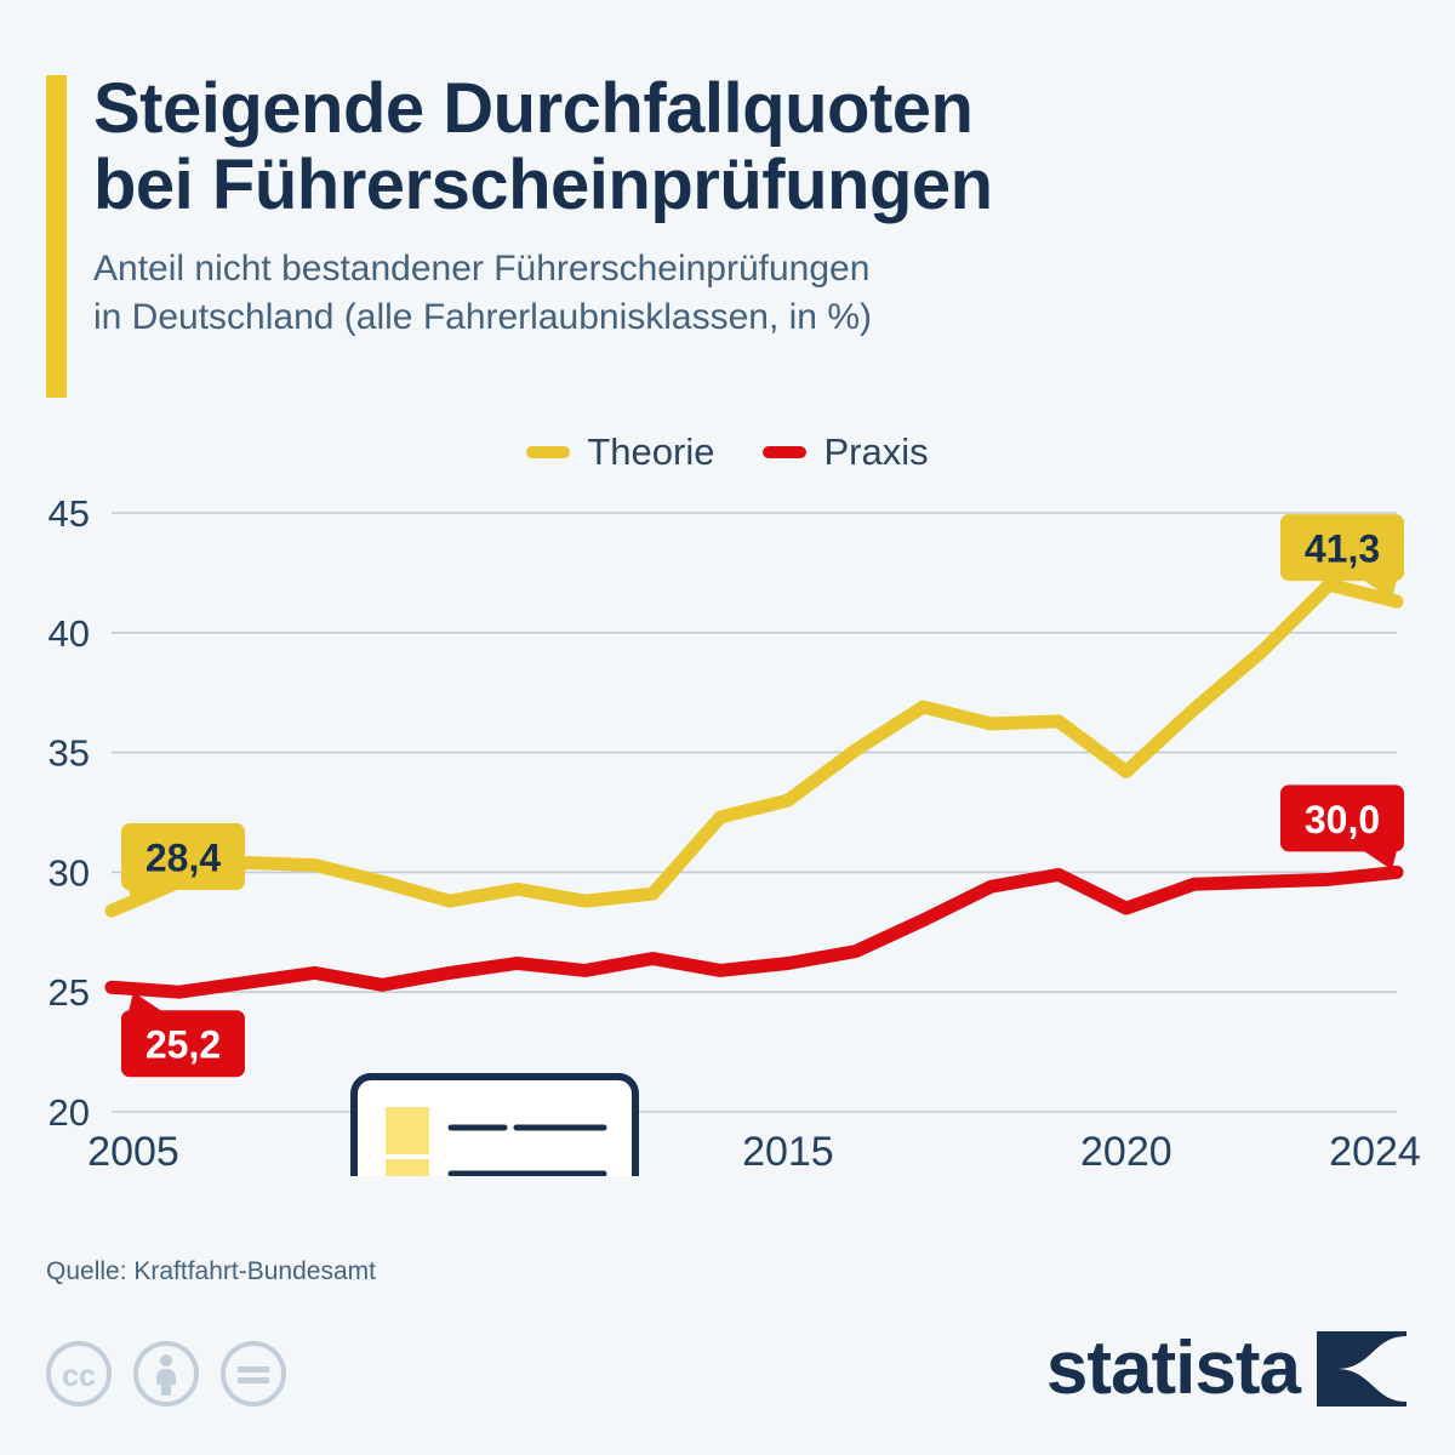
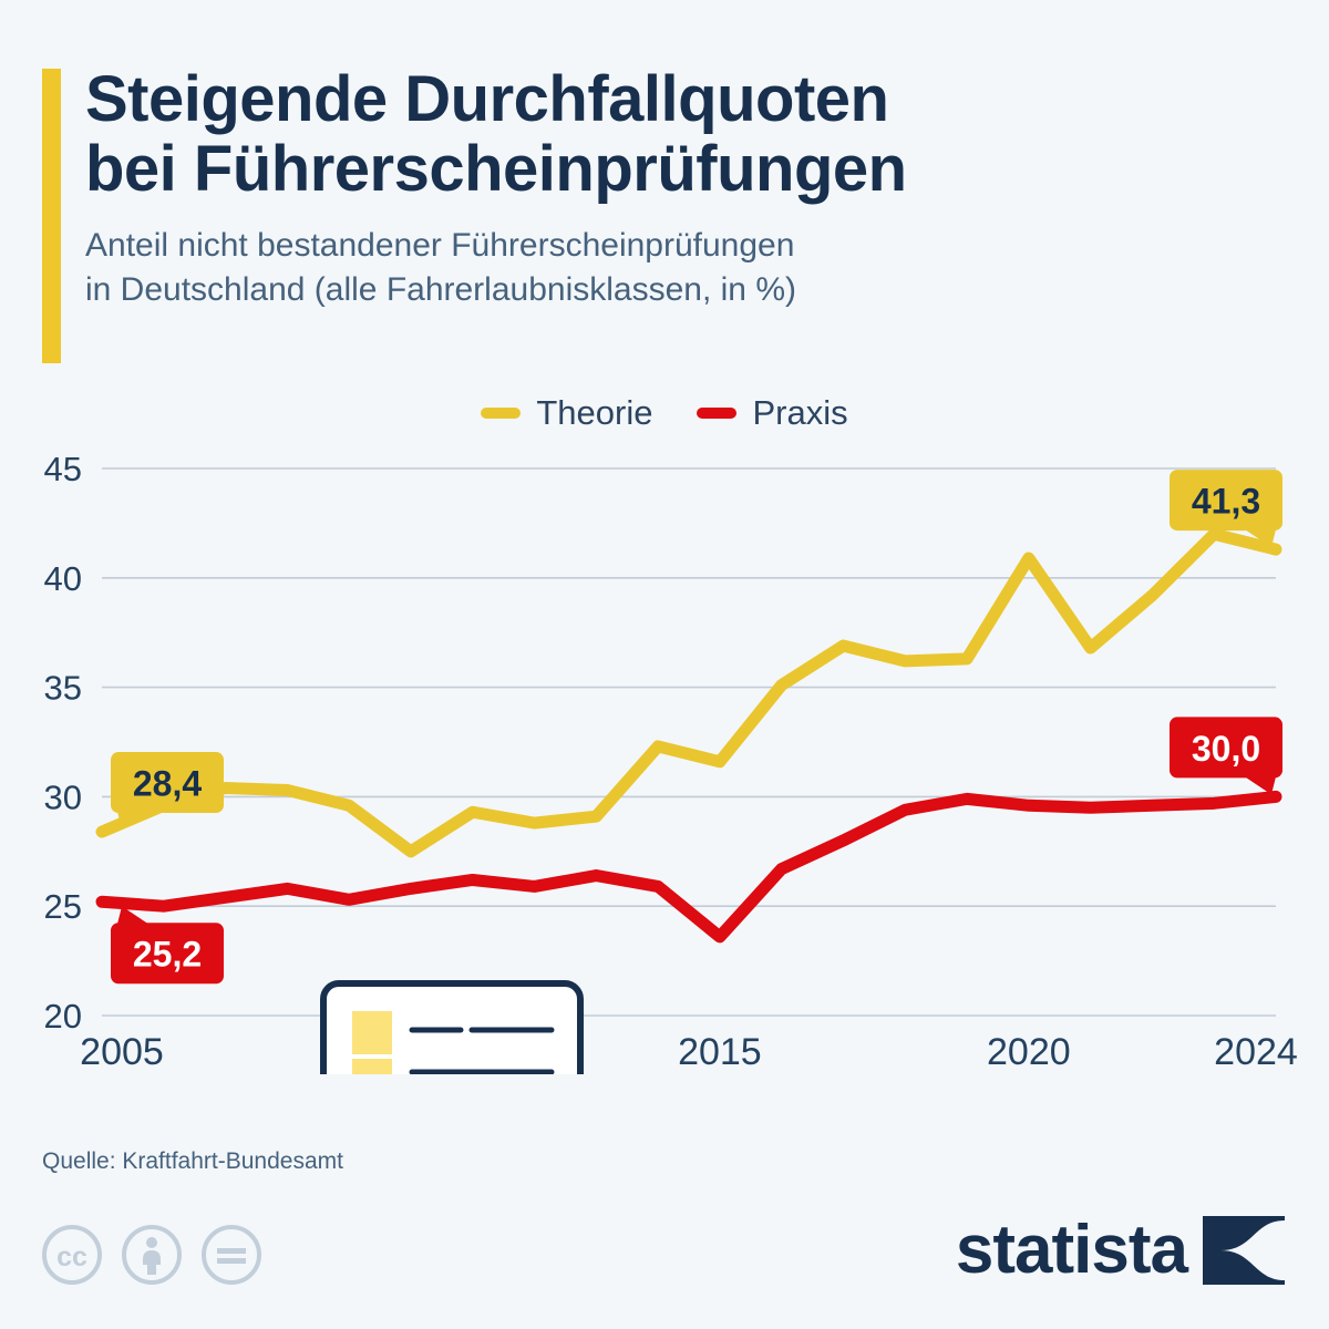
Theorie/2010: 28.8 -> 27.5
Theorie/2015: 33.0 -> 31.6
Praxis/2015: 26.2 -> 23.6
Theorie/2020: 34.2 -> 40.9
Praxis/2020: 28.5 -> 29.6
